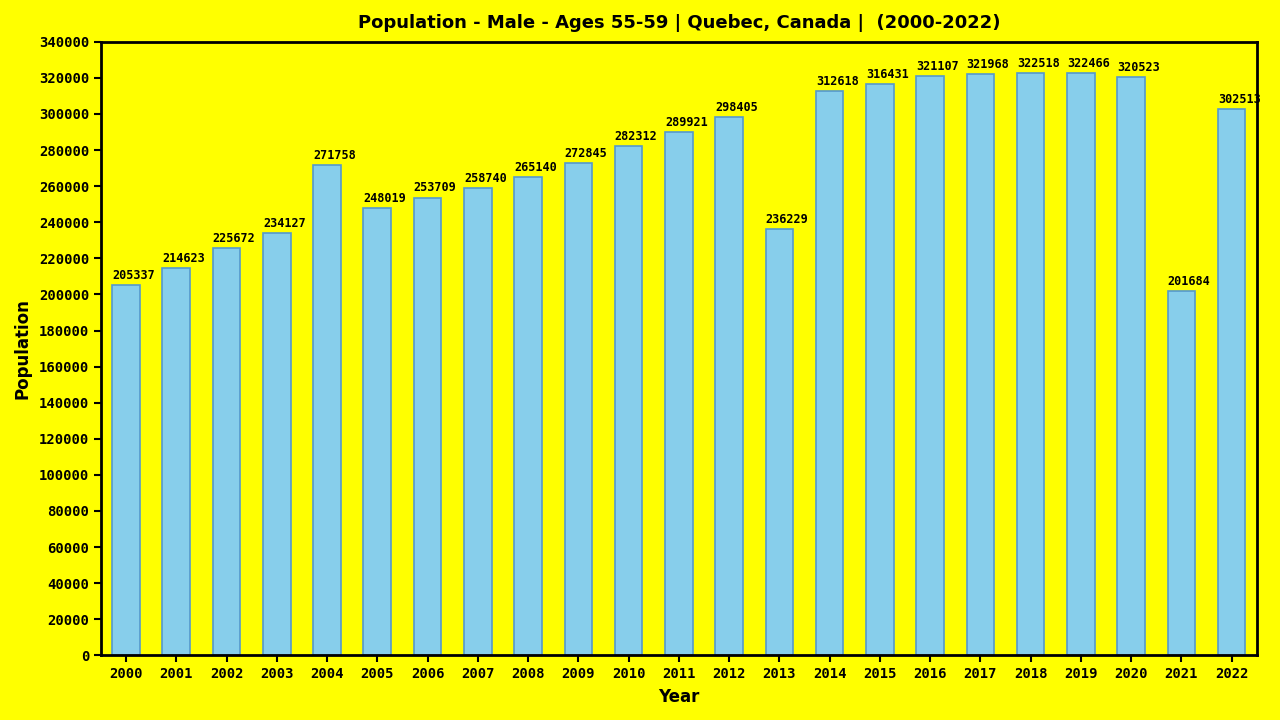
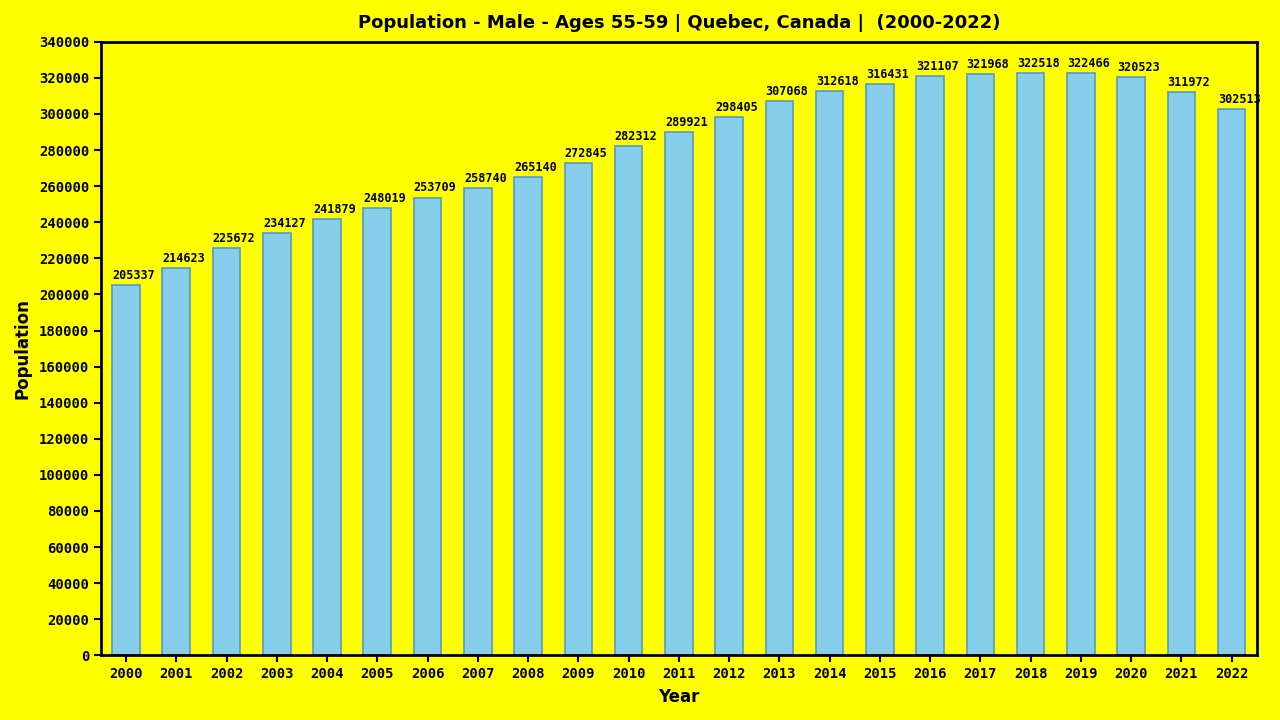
2004: 271758 -> 241879
2013: 236229 -> 307068
2021: 201684 -> 311972
